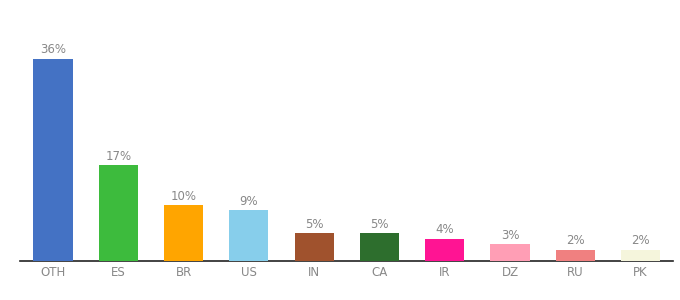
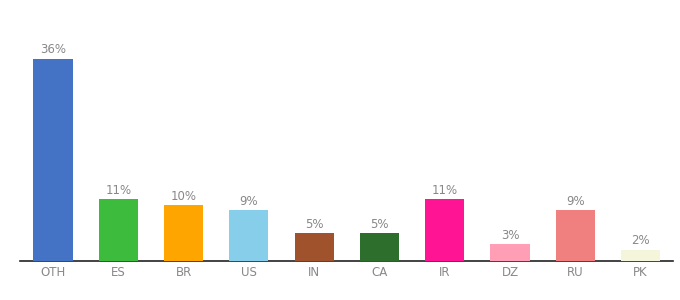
ES: 17% -> 11%
IR: 4% -> 11%
RU: 2% -> 9%
